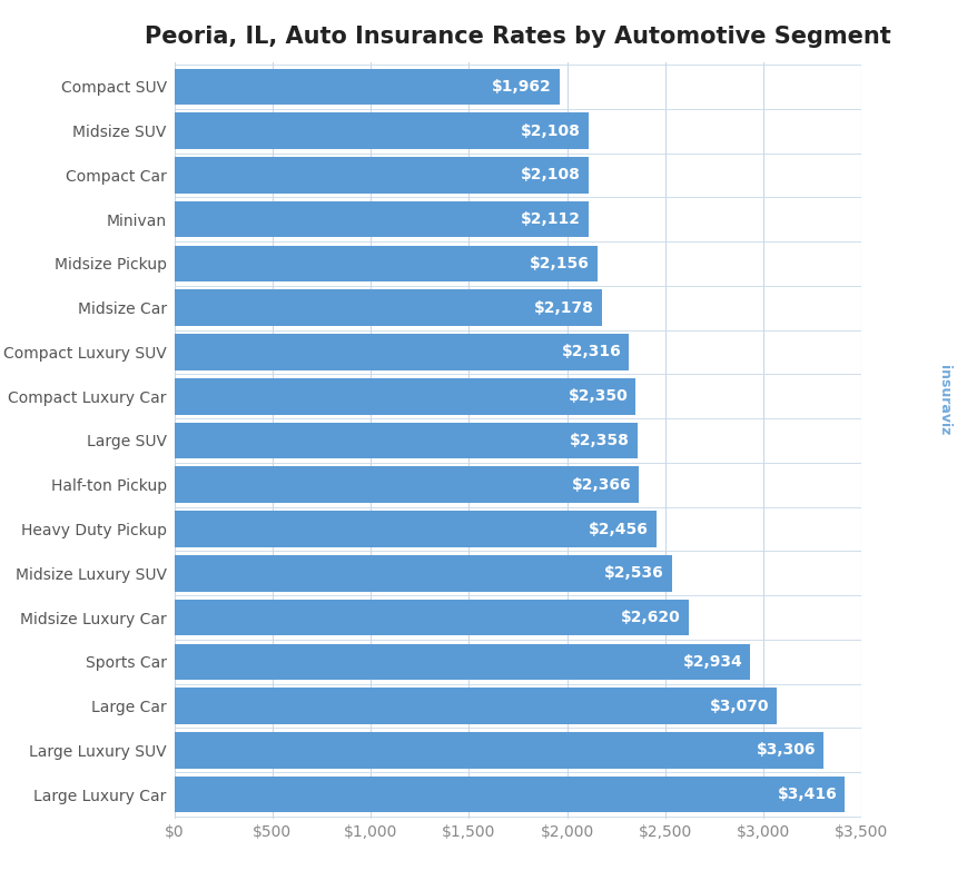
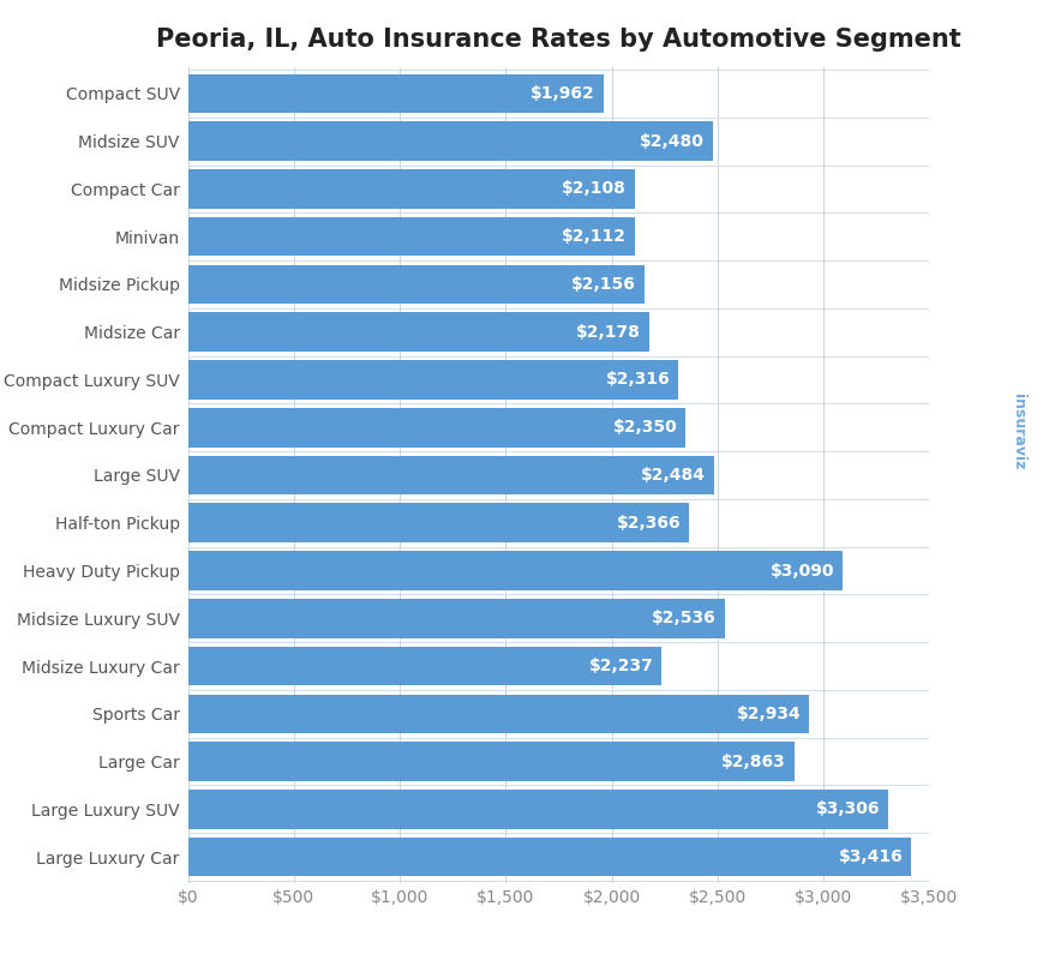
Midsize SUV: $2,108 -> $2,480
Large SUV: $2,358 -> $2,484
Heavy Duty Pickup: $2,456 -> $3,090
Midsize Luxury Car: $2,620 -> $2,237
Large Car: $3,070 -> $2,863
